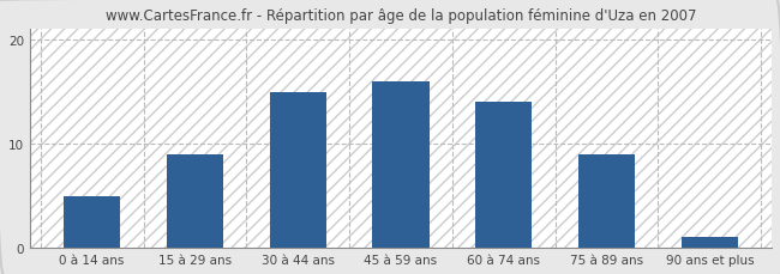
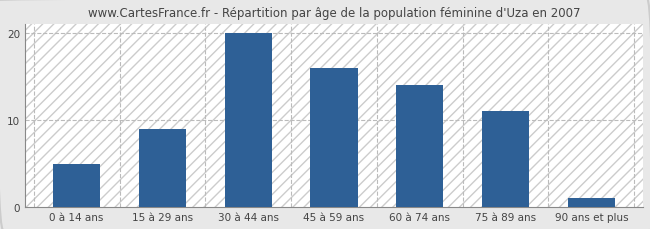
30 à 44 ans: 15 -> 20
75 à 89 ans: 9 -> 11
